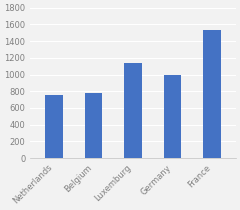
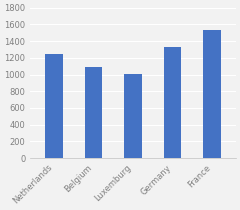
Netherlands: 760 -> 1240
Belgium: 780 -> 1090
Luxemburg: 1140 -> 1000
Germany: 1000 -> 1340
